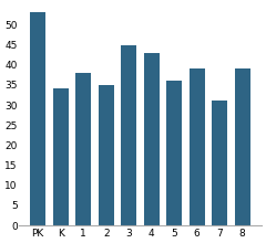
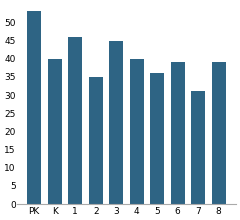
K: 34 -> 40
1: 38 -> 46
4: 43 -> 40
